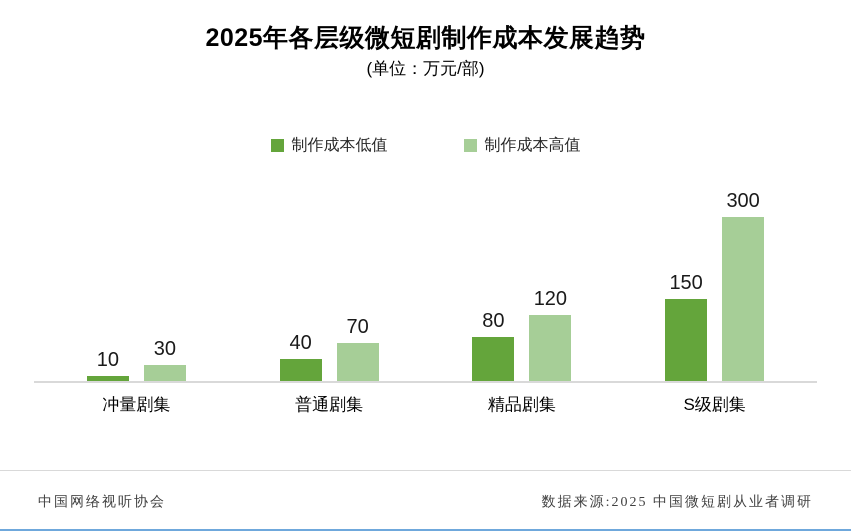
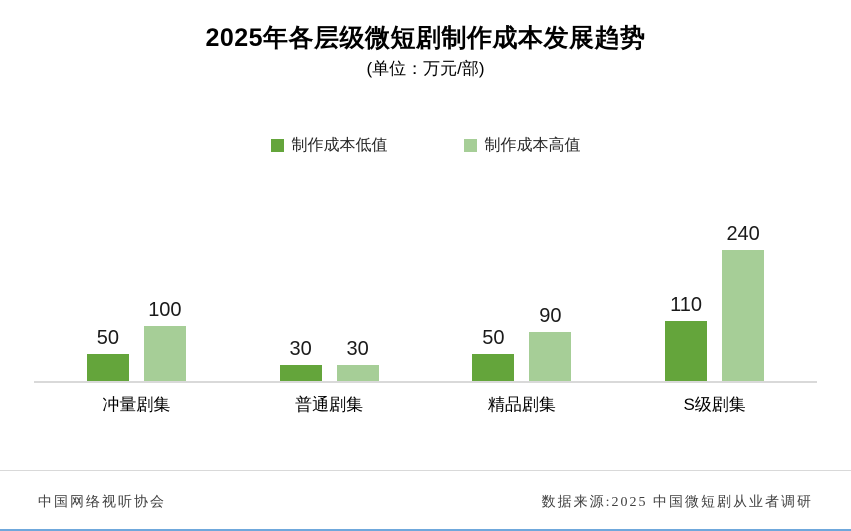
制作成本低值/冲量剧集: 10 -> 50
制作成本高值/冲量剧集: 30 -> 100
制作成本低值/普通剧集: 40 -> 30
制作成本高值/普通剧集: 70 -> 30
制作成本低值/精品剧集: 80 -> 50
制作成本高值/精品剧集: 120 -> 90
制作成本低值/S级剧集: 150 -> 110
制作成本高值/S级剧集: 300 -> 240
